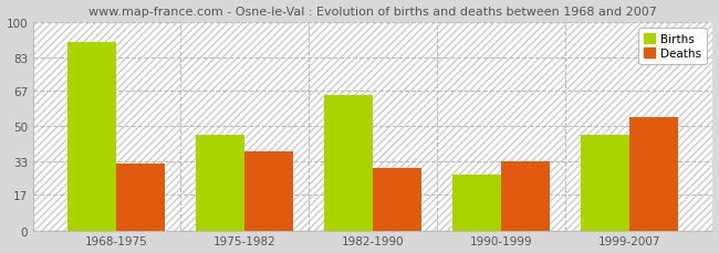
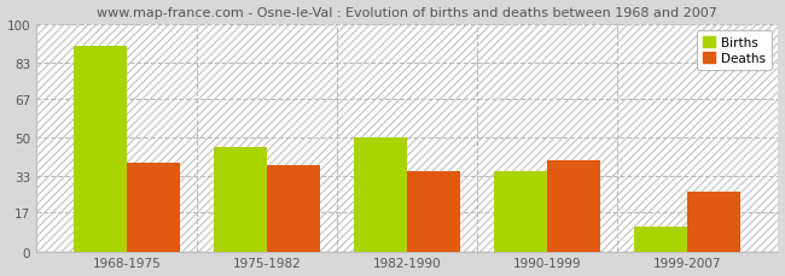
Deaths/1968-1975: 32 -> 39
Births/1982-1990: 65 -> 50
Deaths/1982-1990: 30 -> 35
Births/1990-1999: 27 -> 35
Deaths/1990-1999: 33 -> 40
Births/1999-2007: 46 -> 11
Deaths/1999-2007: 54 -> 26
